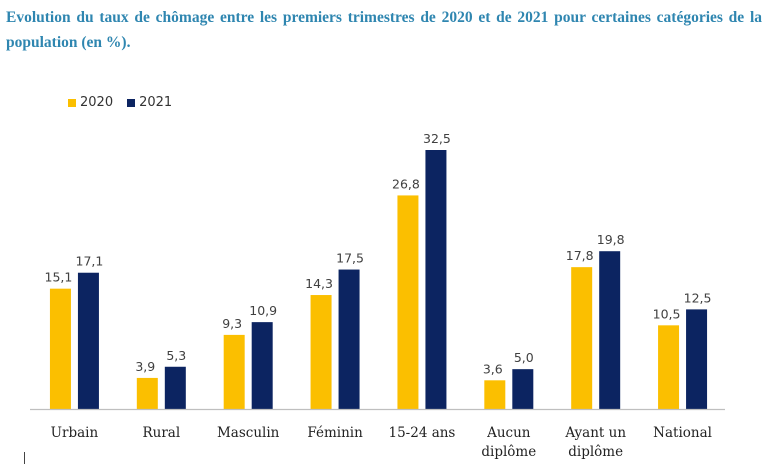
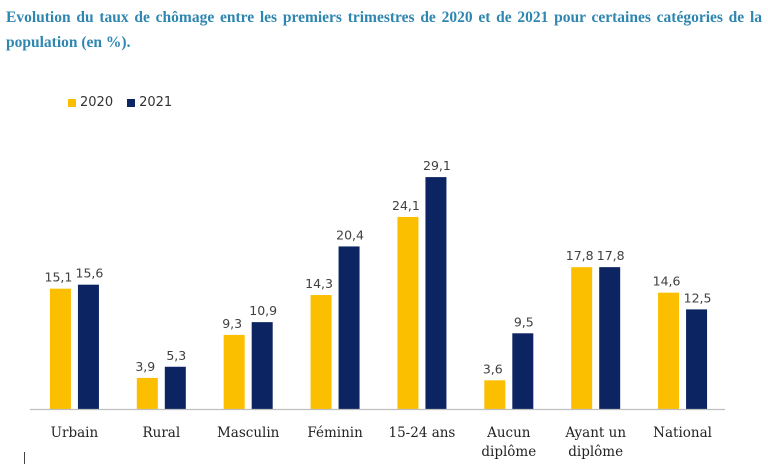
2021/Urbain: 17,1 -> 15,6
2021/Féminin: 17,5 -> 20,4
2020/15-24 ans: 26,8 -> 24,1
2021/15-24 ans: 32,5 -> 29,1
2021/Aucun diplôme: 5,0 -> 9,5
2021/Ayant un diplôme: 19,8 -> 17,8
2020/National: 10,5 -> 14,6
